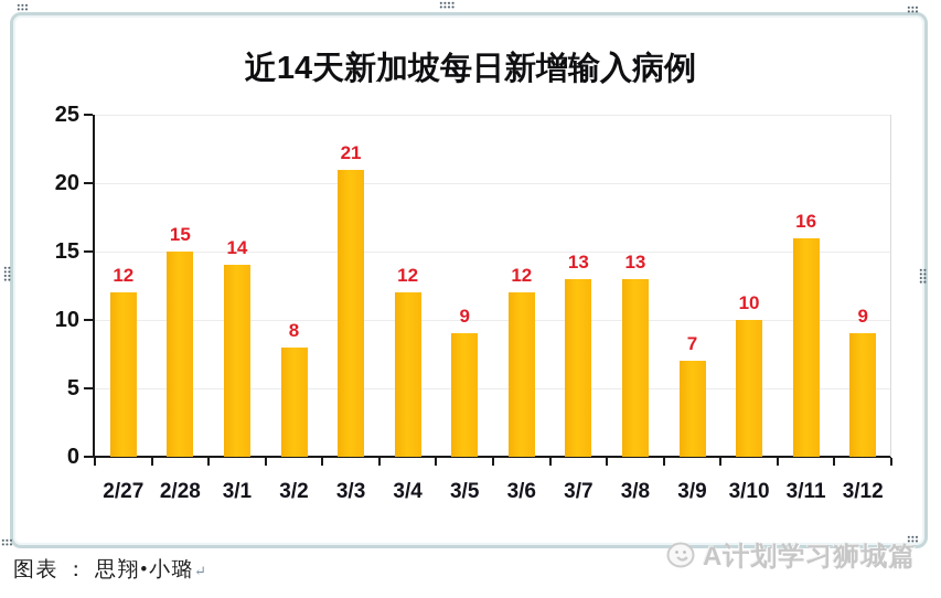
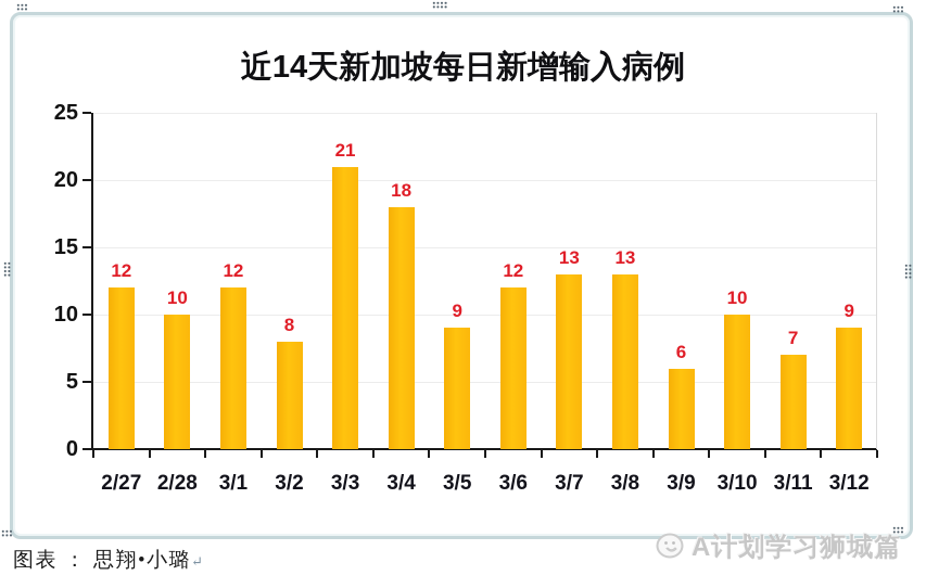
2/28: 15 -> 10
3/1: 14 -> 12
3/4: 12 -> 18
3/9: 7 -> 6
3/11: 16 -> 7
